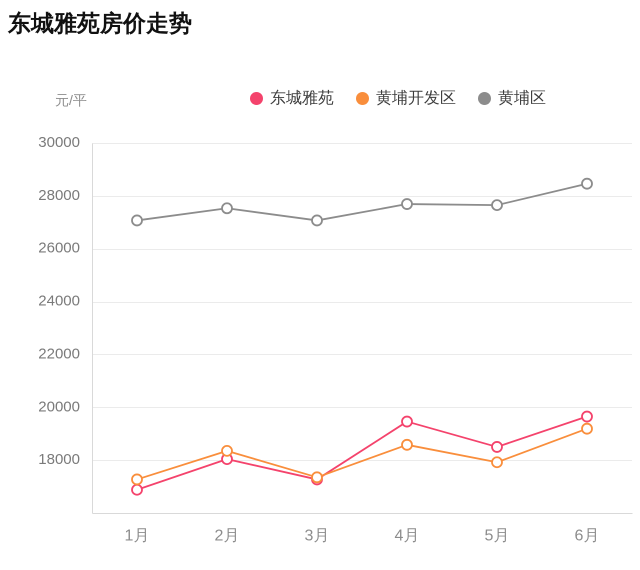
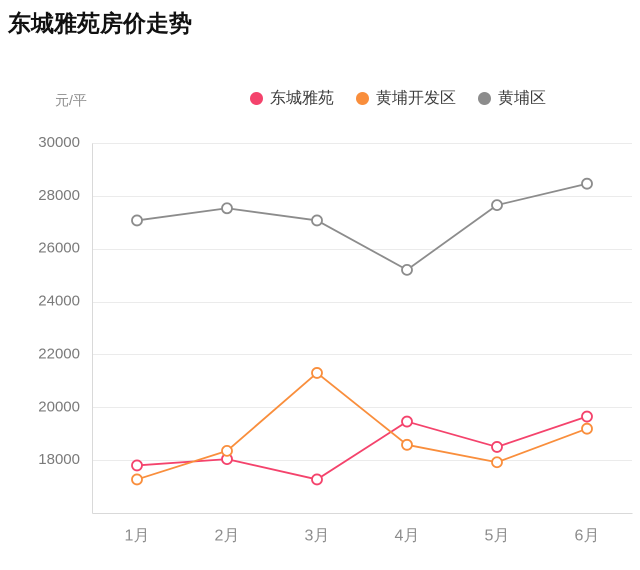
东城雅苑/1月: 16900 -> 17800
黄埔开发区/3月: 17400 -> 21300
黄埔区/4月: 27700 -> 25200
